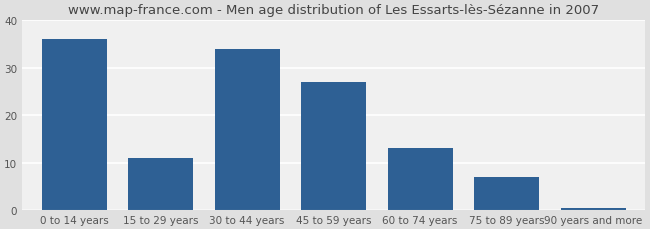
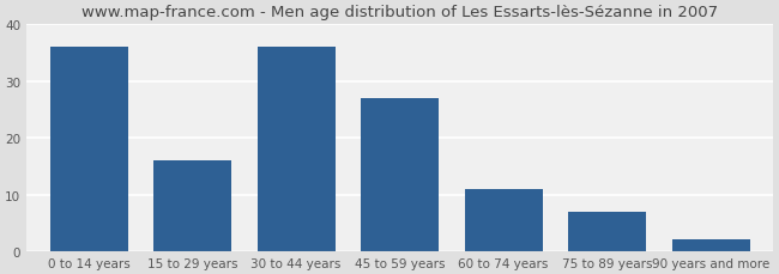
15 to 29 years: 11.0 -> 16.0
30 to 44 years: 34.0 -> 36.0
60 to 74 years: 13.0 -> 11.0
90 years and more: 0.5 -> 2.0
